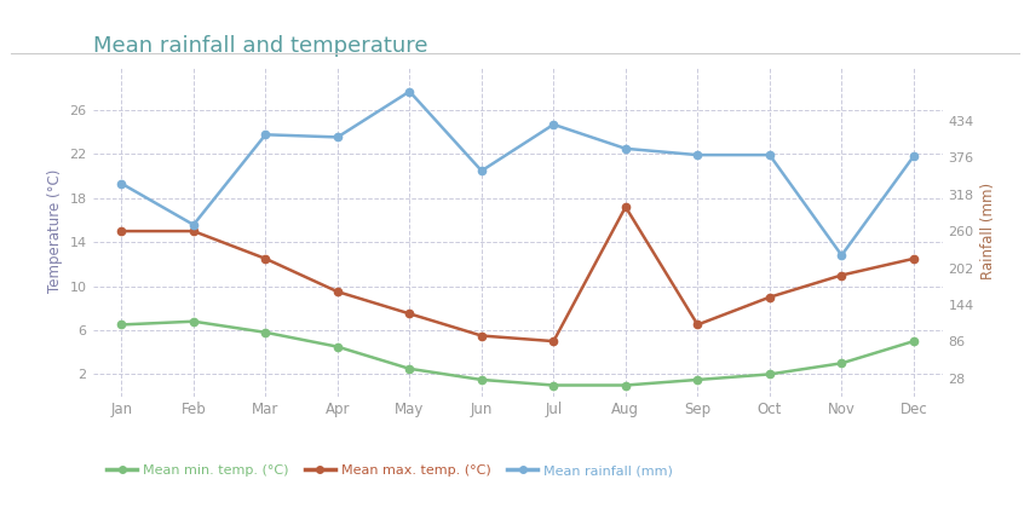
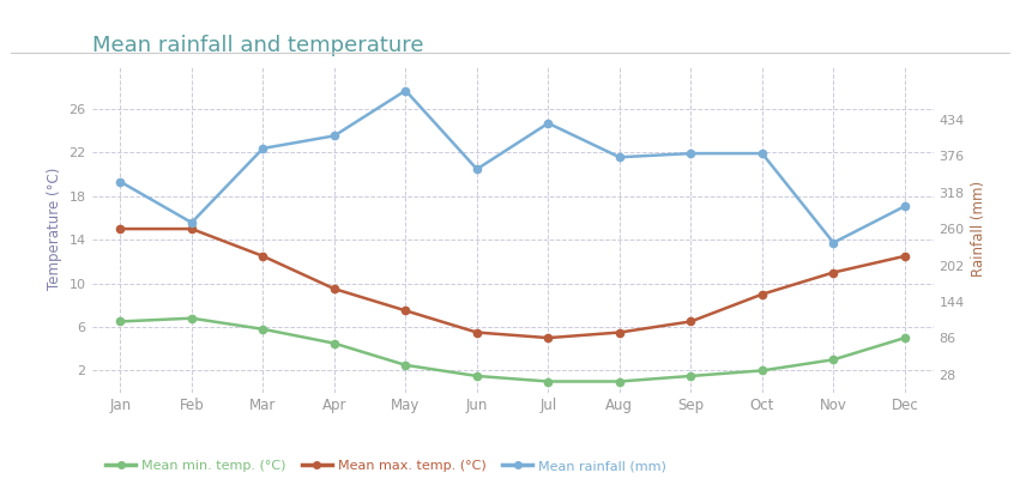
Mean rainfall (mm)/Mar: 412 -> 388
Mean max. temp. (°C)/Aug: 17.2 -> 5.5
Mean rainfall (mm)/Aug: 390 -> 374
Mean rainfall (mm)/Nov: 222 -> 238
Mean rainfall (mm)/Dec: 378 -> 296
